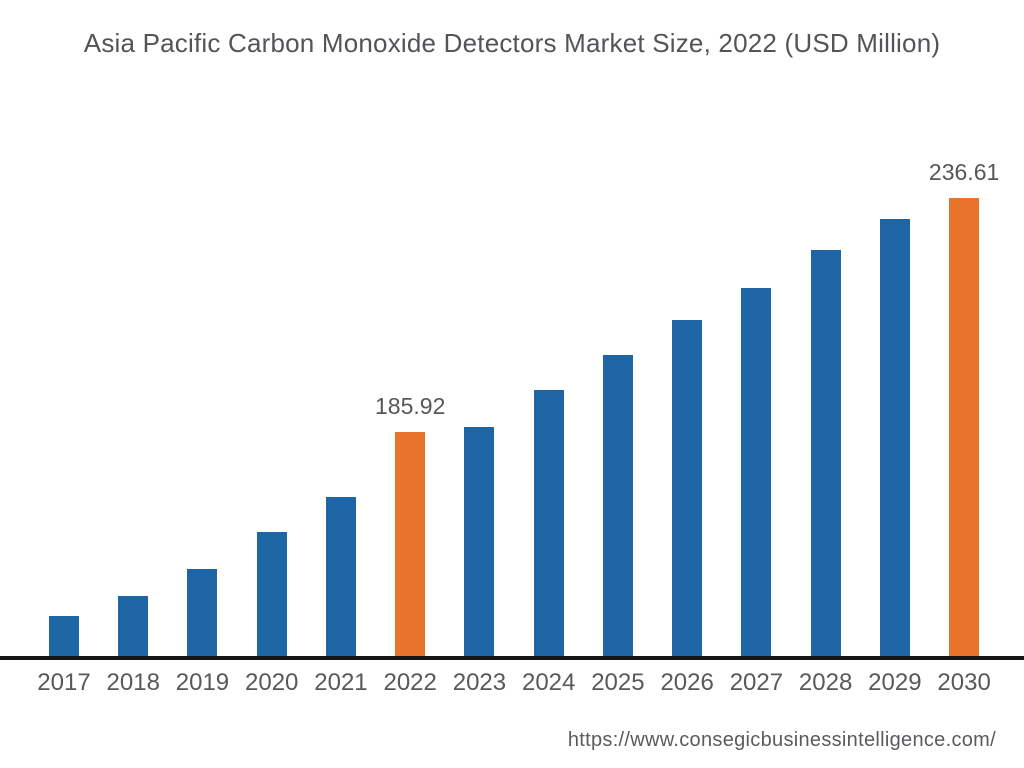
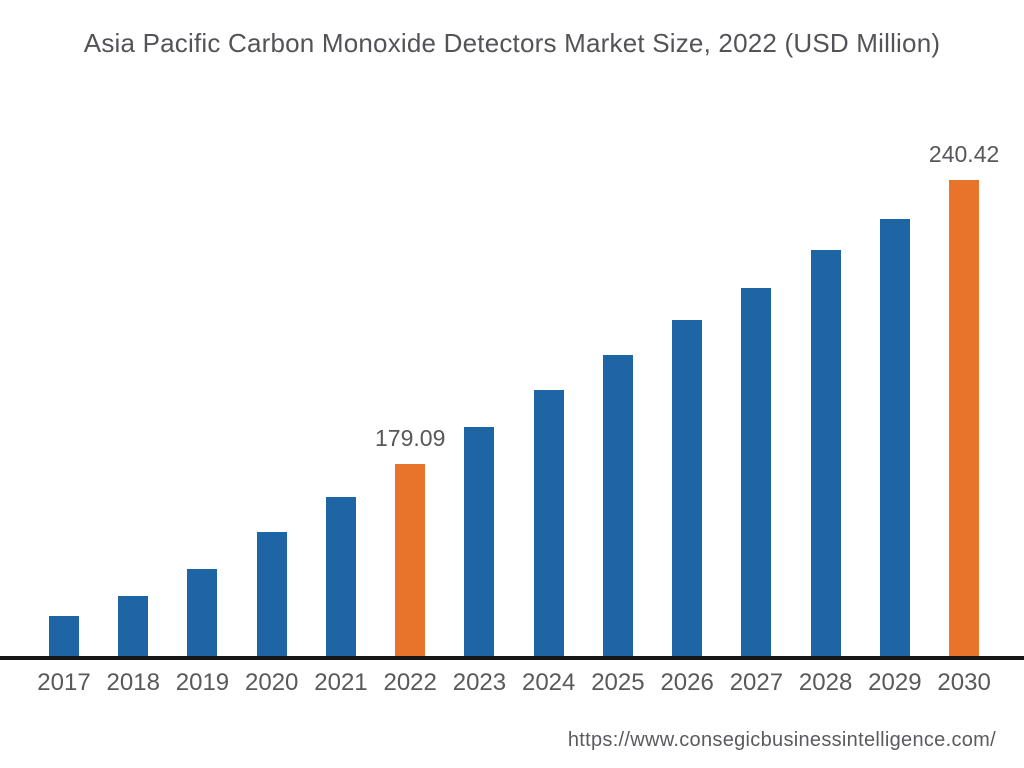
2022: 185.92 -> 179.09
2030: 236.61 -> 240.42
